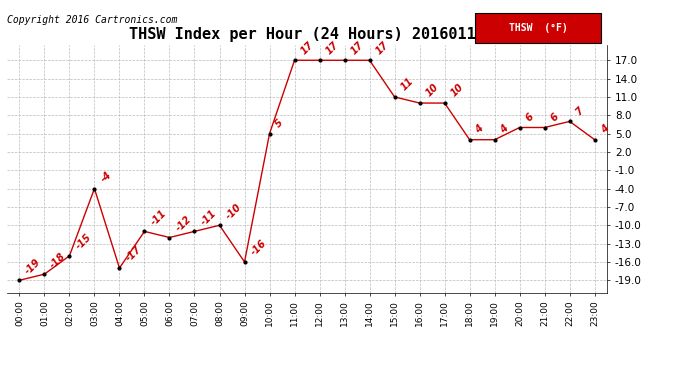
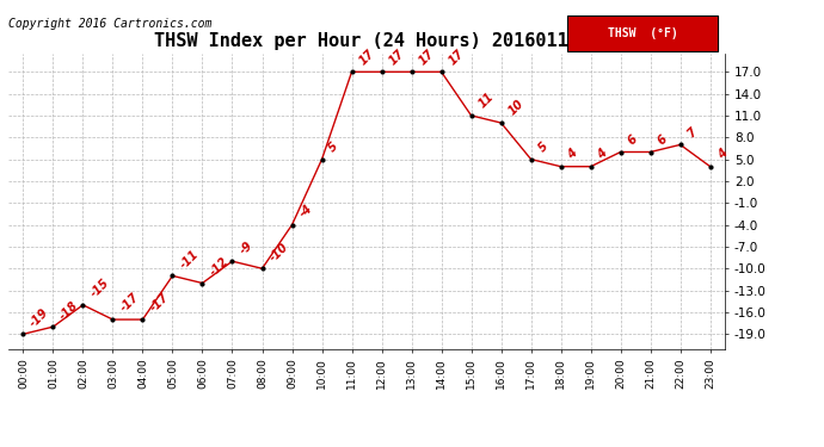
03:00: -4 -> -17
07:00: -11 -> -9
09:00: -16 -> -4
17:00: 10 -> 5
